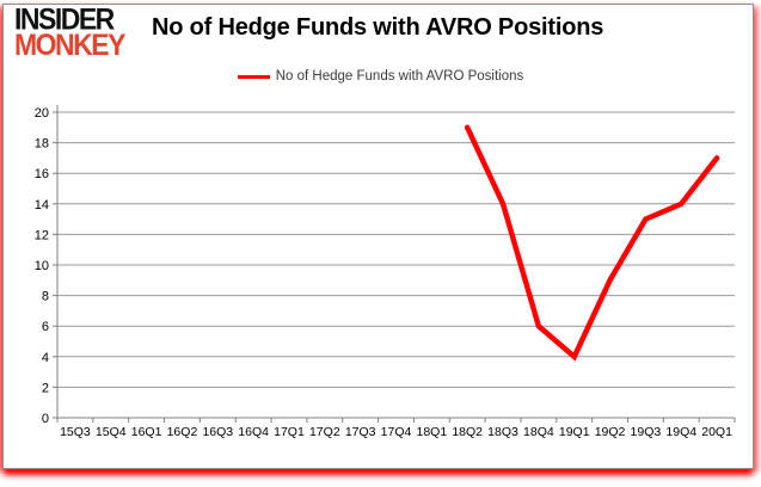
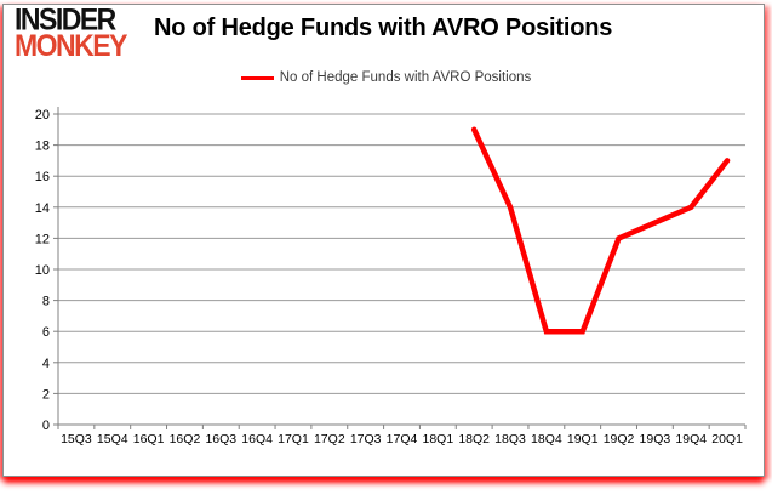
19Q1: 4 -> 6
19Q2: 9 -> 12
